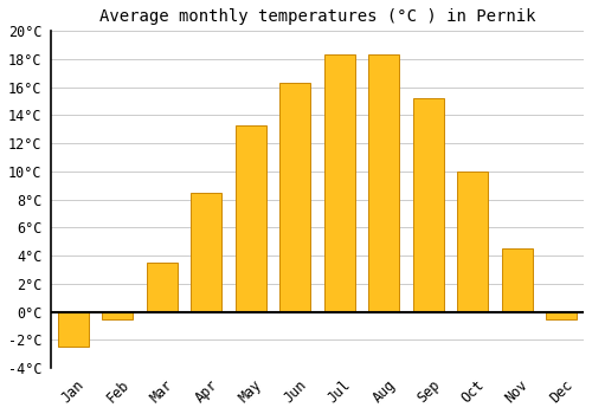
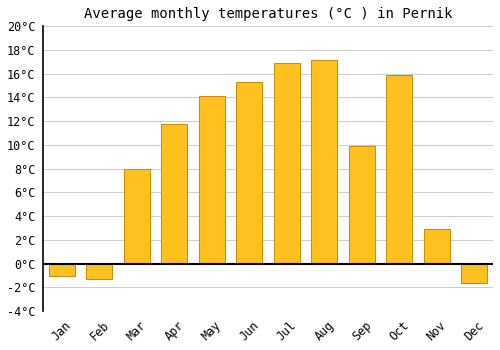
Jan: -2.5°C -> -1.0°C
Feb: -0.5°C -> -1.3°C
Mar: 3.5°C -> 8.0°C
Apr: 8.5°C -> 11.8°C
May: 13.3°C -> 14.1°C
Jun: 16.3°C -> 15.3°C
Jul: 18.3°C -> 16.9°C
Aug: 18.3°C -> 17.2°C
Sep: 15.2°C -> 9.9°C
Oct: 10.0°C -> 15.9°C
Nov: 4.5°C -> 2.9°C
Dec: -0.5°C -> -1.6°C
